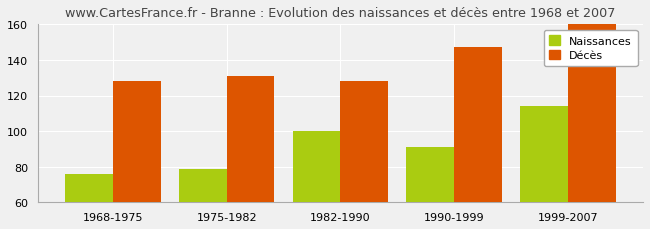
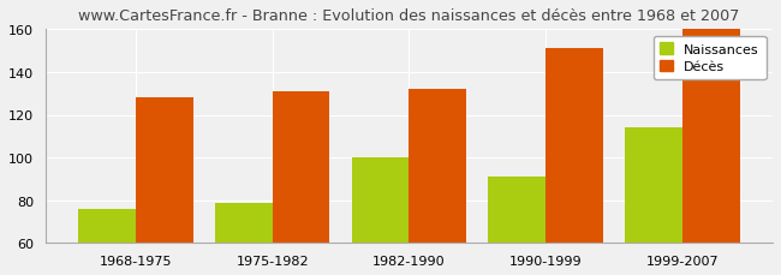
Décès/1982-1990: 128 -> 132
Décès/1990-1999: 147 -> 151
